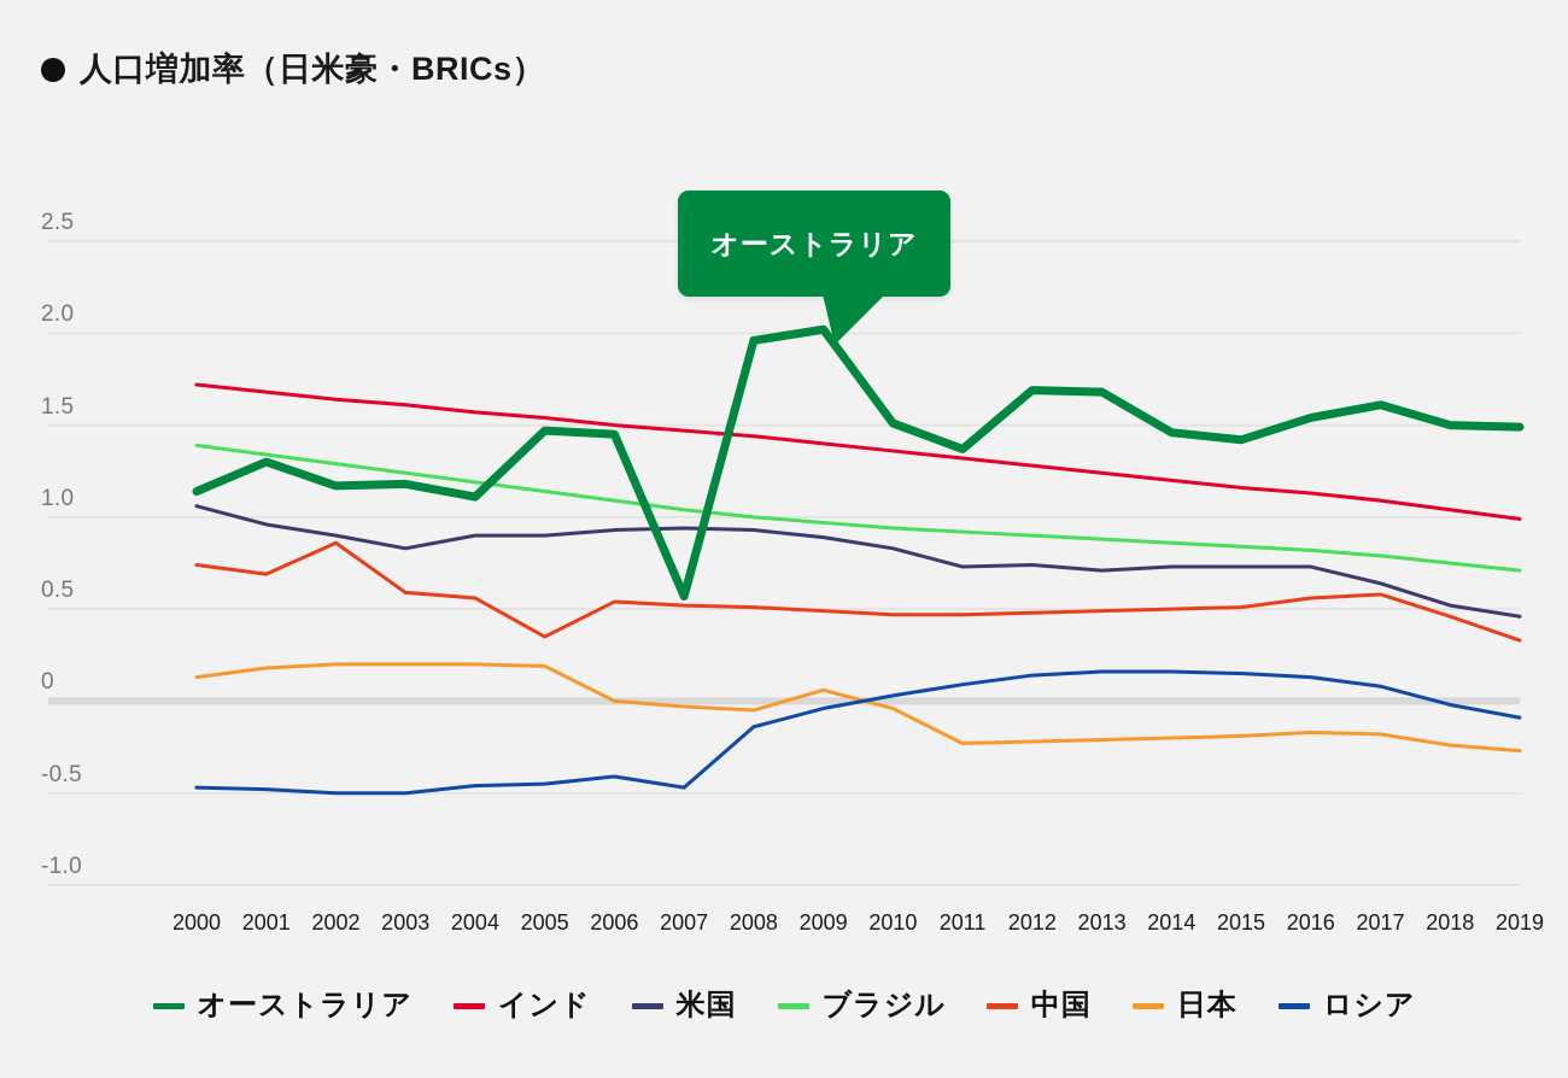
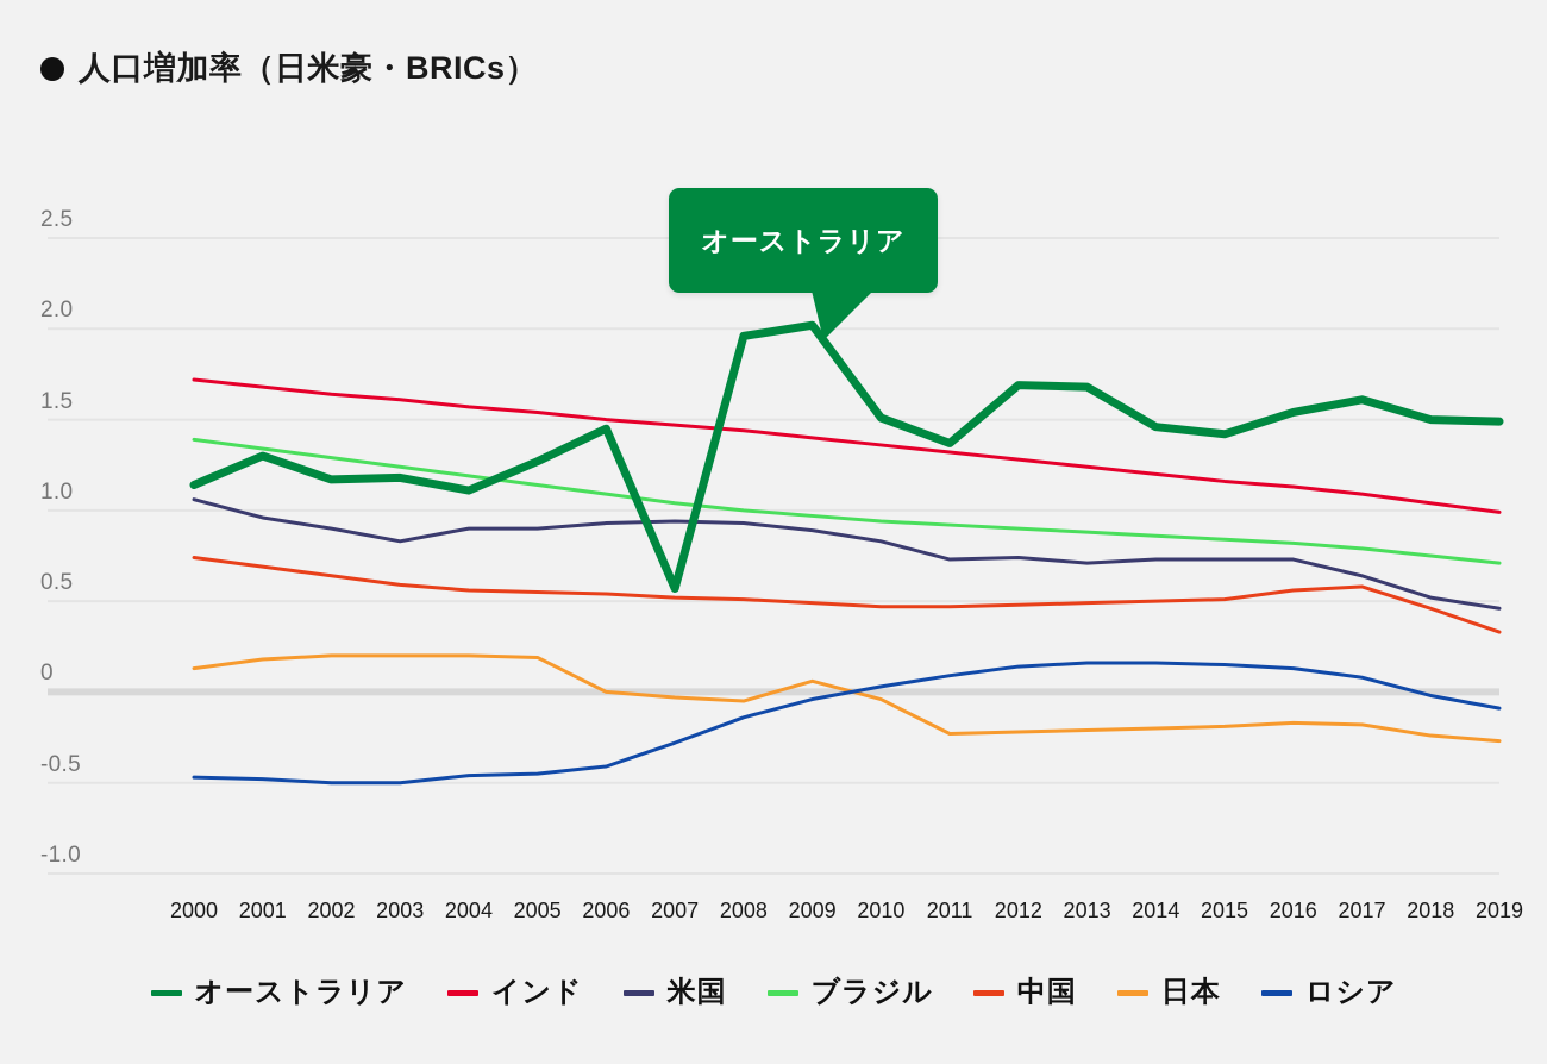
中国/2002: 0.86 -> 0.64
オーストラリア/2005: 1.47 -> 1.27
中国/2005: 0.35 -> 0.55
ロシア/2007: -0.47 -> -0.28
